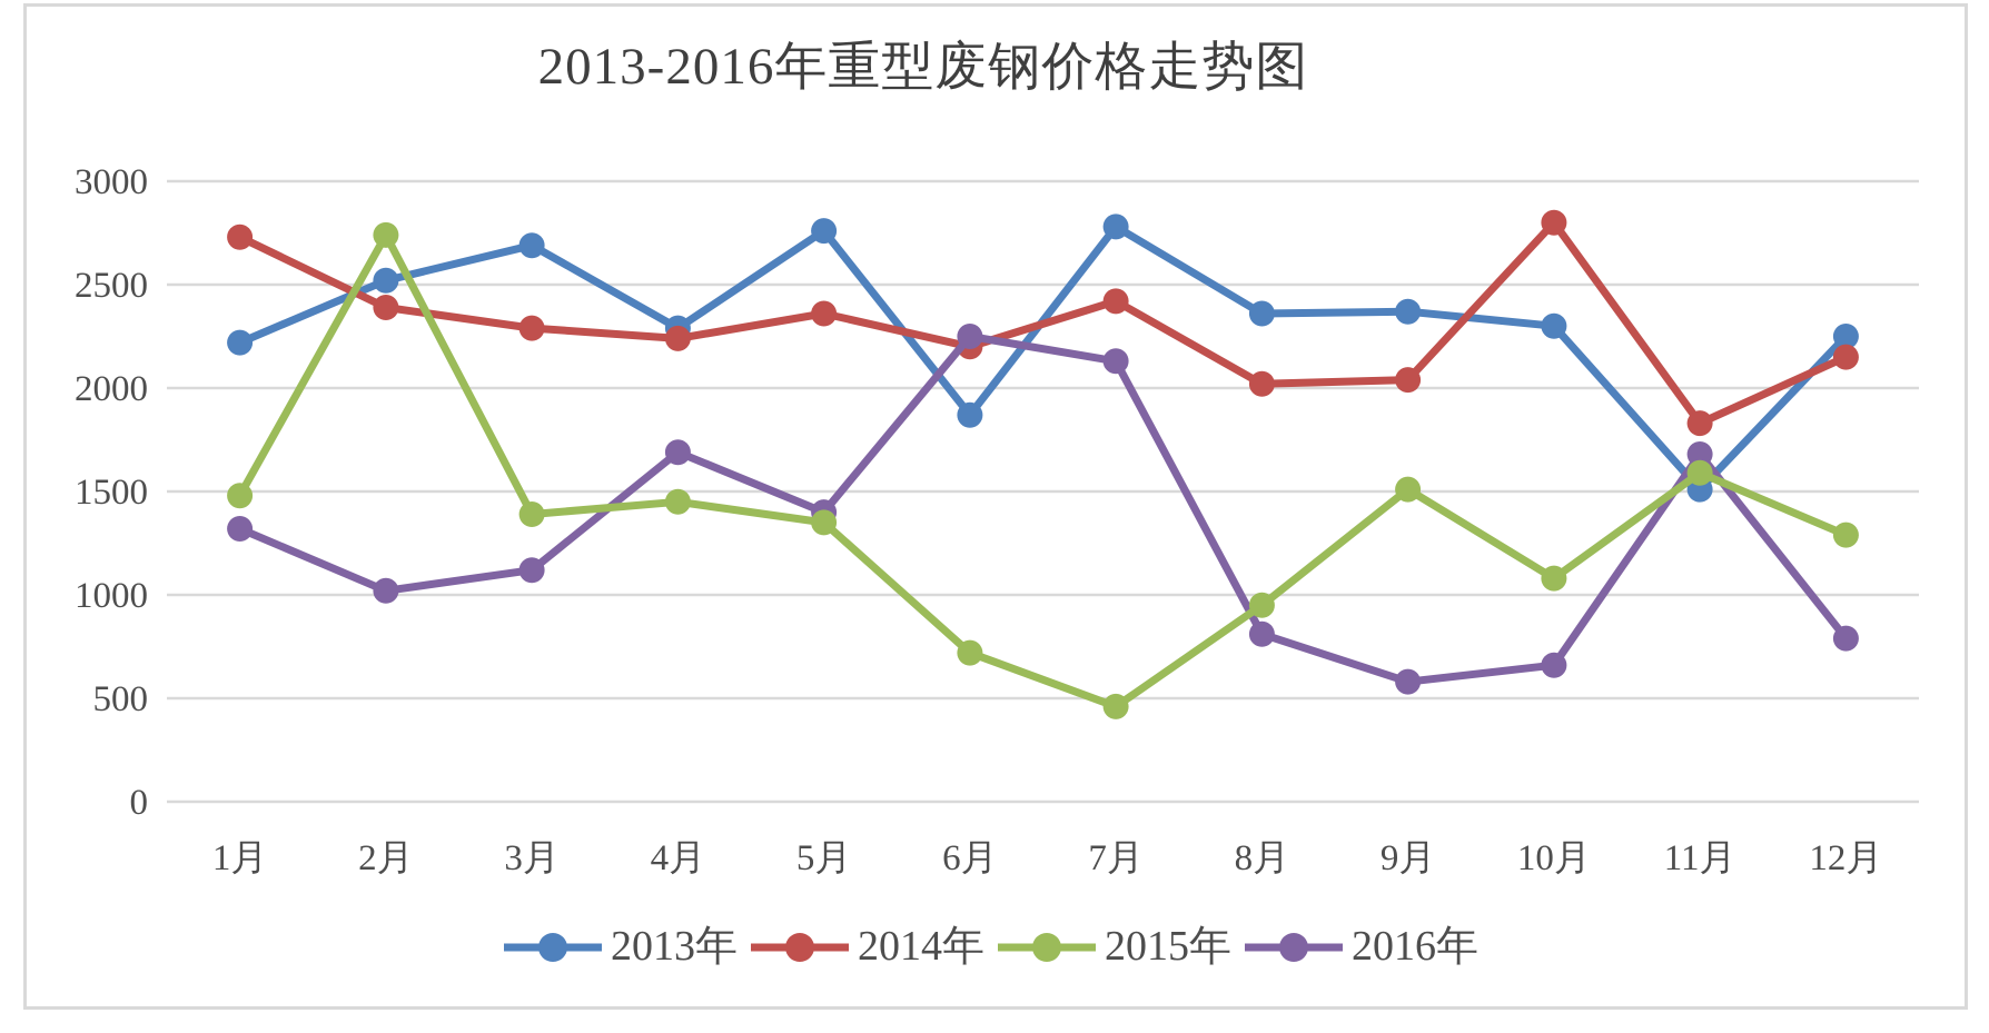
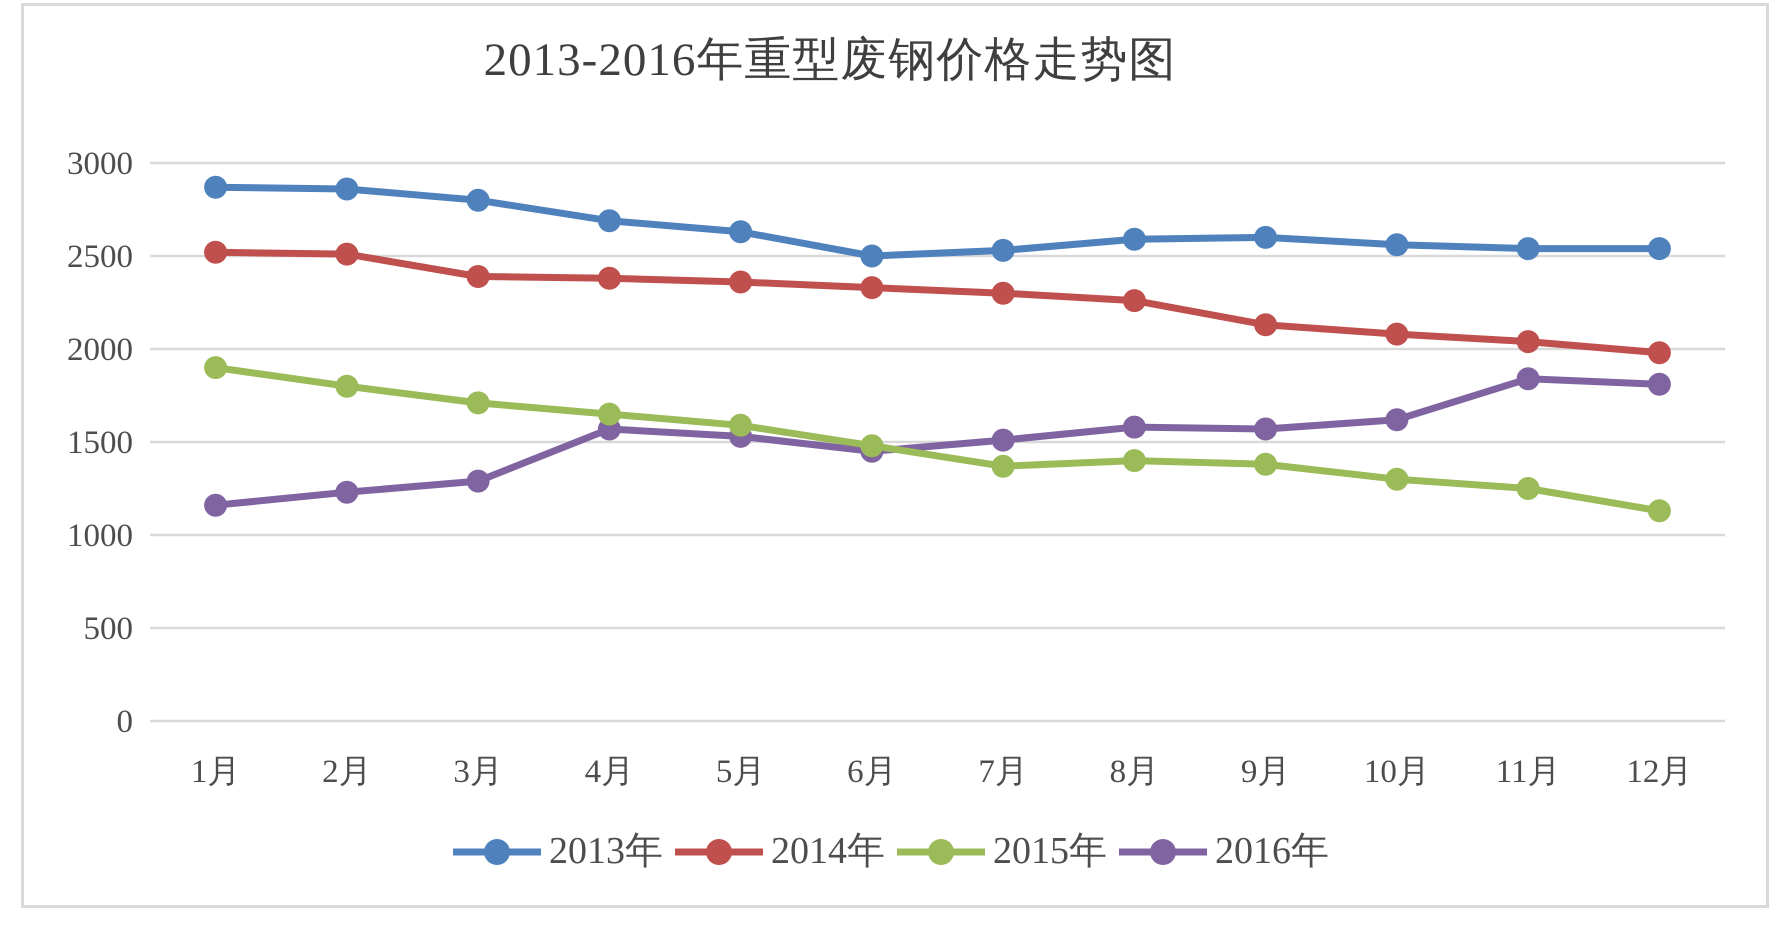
2013年/1月: 2220 -> 2870
2014年/1月: 2730 -> 2520
2015年/1月: 1480 -> 1900
2016年/1月: 1320 -> 1160
2013年/2月: 2520 -> 2860
2014年/2月: 2390 -> 2510
2015年/2月: 2740 -> 1800
2016年/2月: 1020 -> 1230
2013年/3月: 2690 -> 2800
2014年/3月: 2290 -> 2390
2015年/3月: 1390 -> 1710
2016年/3月: 1120 -> 1290
2013年/4月: 2290 -> 2690
2014年/4月: 2240 -> 2380
2015年/4月: 1450 -> 1650
2016年/4月: 1690 -> 1570
2013年/5月: 2760 -> 2630
2015年/5月: 1350 -> 1590
2016年/5月: 1400 -> 1530
2013年/6月: 1870 -> 2500
2014年/6月: 2200 -> 2330
2015年/6月: 720 -> 1480
2016年/6月: 2250 -> 1450
2013年/7月: 2780 -> 2530
2014年/7月: 2420 -> 2300
2015年/7月: 460 -> 1370
2016年/7月: 2130 -> 1510
2013年/8月: 2360 -> 2590
2014年/8月: 2020 -> 2260
2015年/8月: 950 -> 1400
2016年/8月: 810 -> 1580
2013年/9月: 2370 -> 2600
2014年/9月: 2040 -> 2130
2015年/9月: 1510 -> 1380
2016年/9月: 580 -> 1570
2013年/10月: 2300 -> 2560
2014年/10月: 2800 -> 2080
2015年/10月: 1080 -> 1300
2016年/10月: 660 -> 1620
2013年/11月: 1510 -> 2540
2014年/11月: 1830 -> 2040
2015年/11月: 1590 -> 1250
2016年/11月: 1680 -> 1840
2013年/12月: 2250 -> 2540
2014年/12月: 2150 -> 1980
2015年/12月: 1290 -> 1130
2016年/12月: 790 -> 1810
